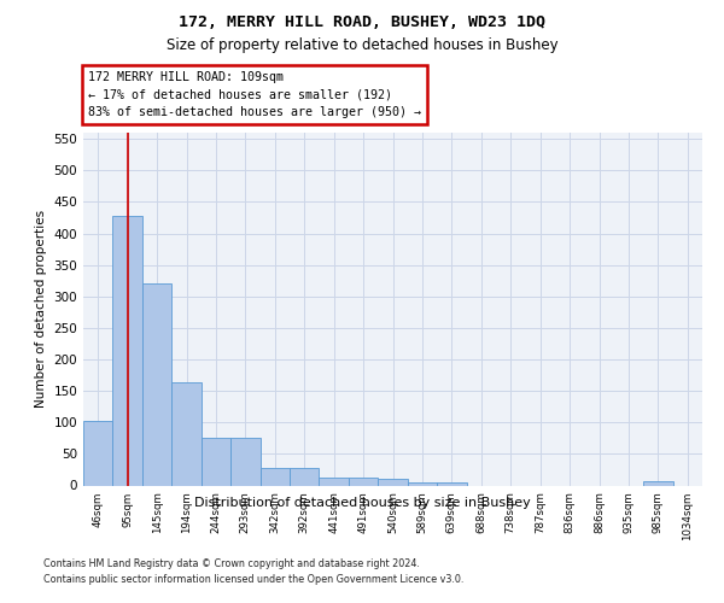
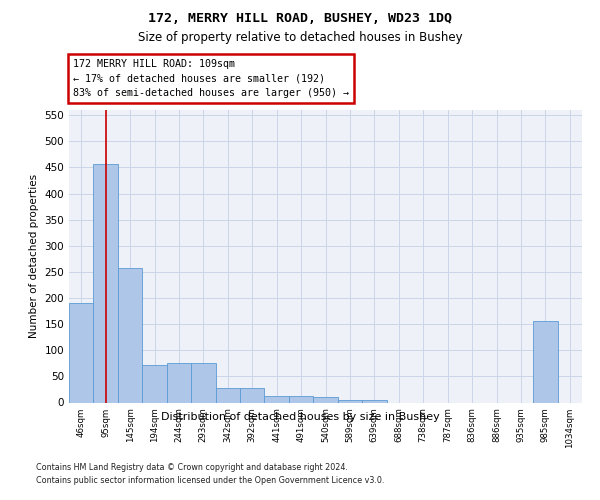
46sqm: 103 -> 190
95sqm: 428 -> 456
145sqm: 320 -> 258
194sqm: 163 -> 72
985sqm: 7 -> 156
